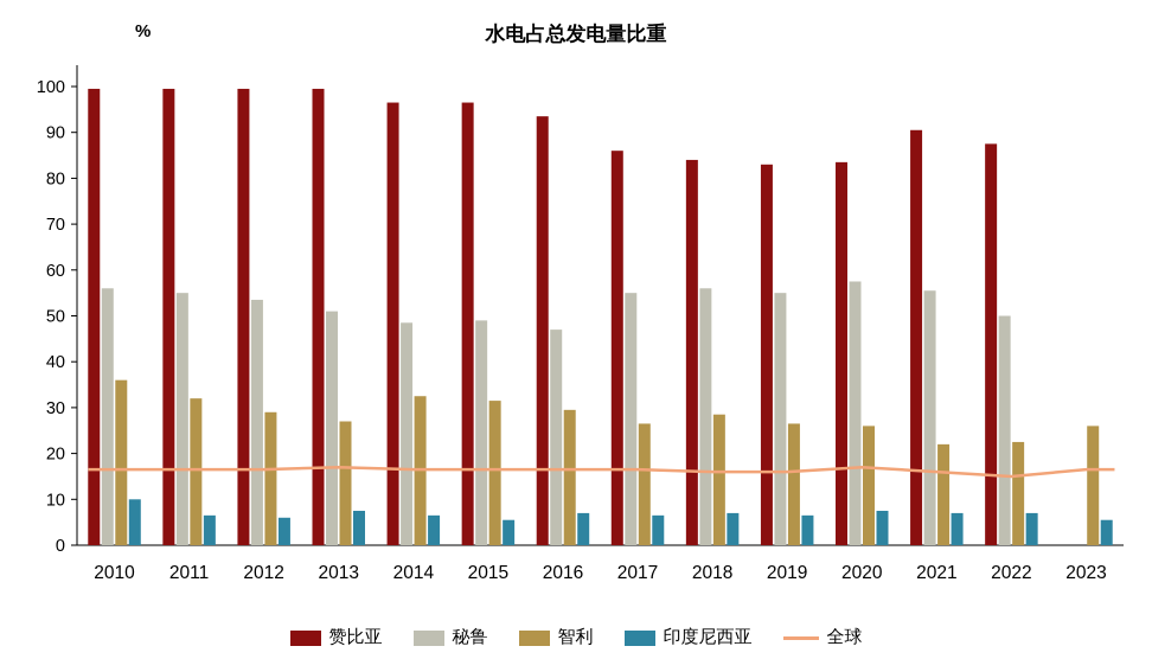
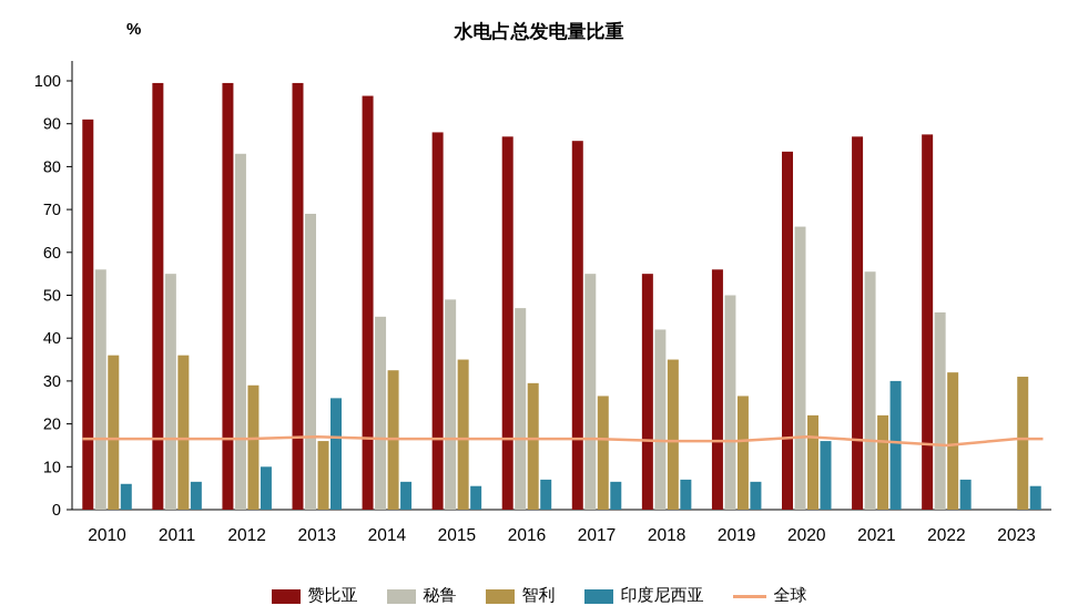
赞比亚/2010: 100 -> 91
印度尼西亚/2010: 10 -> 6
智利/2011: 32 -> 36
秘鲁/2012: 54 -> 83
印度尼西亚/2012: 6 -> 10
秘鲁/2013: 51 -> 69
智利/2013: 27 -> 16
印度尼西亚/2013: 8 -> 26
秘鲁/2014: 48 -> 45
赞比亚/2015: 96 -> 88
智利/2015: 32 -> 35
赞比亚/2016: 94 -> 87
赞比亚/2018: 84 -> 55
秘鲁/2018: 56 -> 42
智利/2018: 28 -> 35
赞比亚/2019: 83 -> 56
秘鲁/2019: 55 -> 50
秘鲁/2020: 58 -> 66
智利/2020: 26 -> 22
印度尼西亚/2020: 8 -> 16
赞比亚/2021: 90 -> 87
印度尼西亚/2021: 7 -> 30
秘鲁/2022: 50 -> 46
智利/2022: 22 -> 32
智利/2023: 26 -> 31
